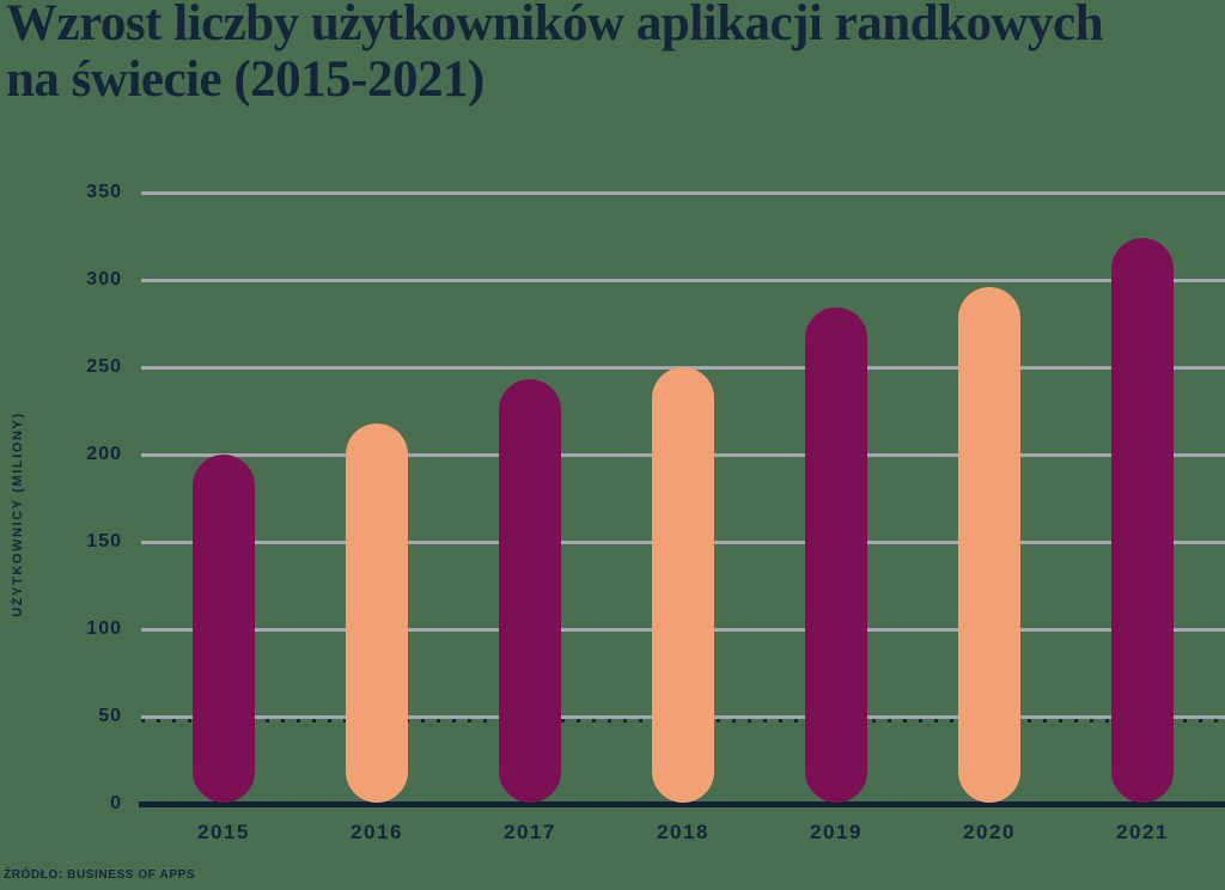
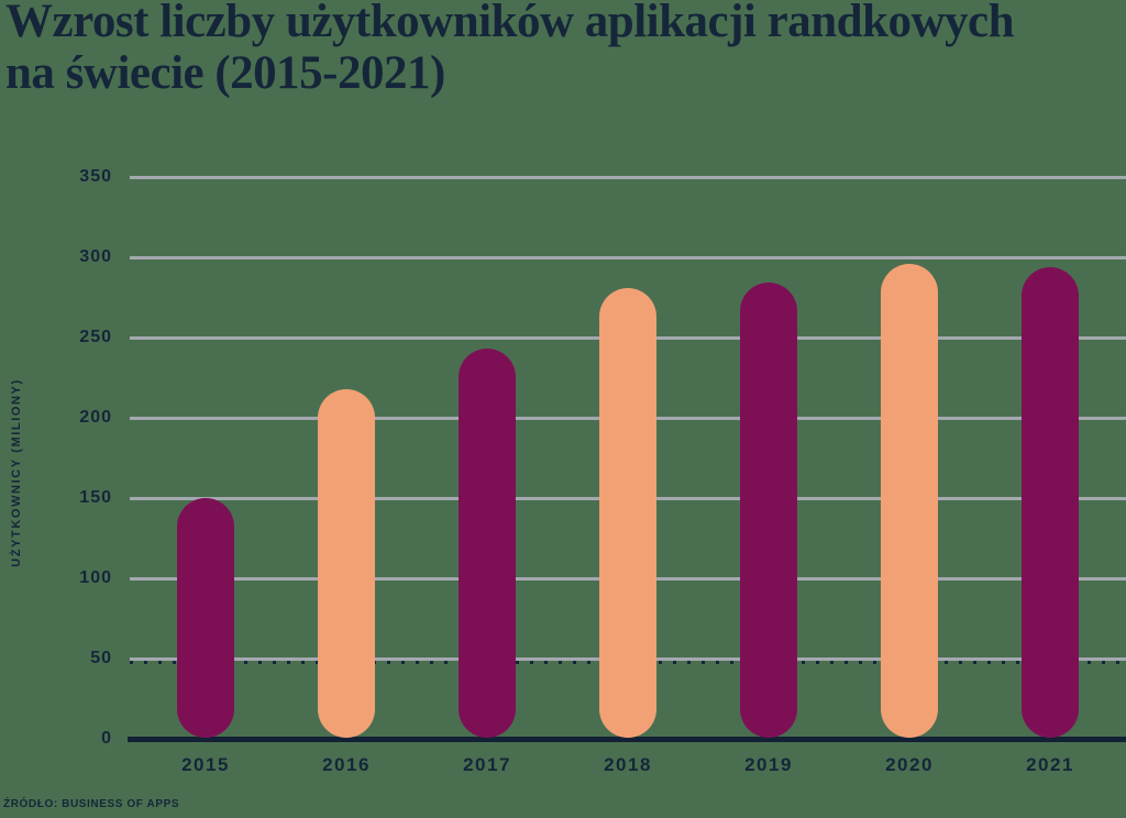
2015: 200 -> 150
2018: 250 -> 281
2021: 324 -> 294
